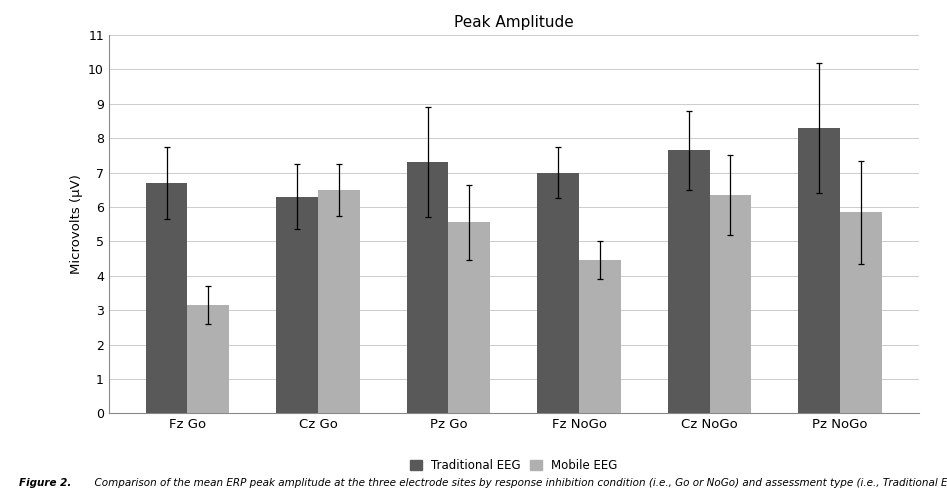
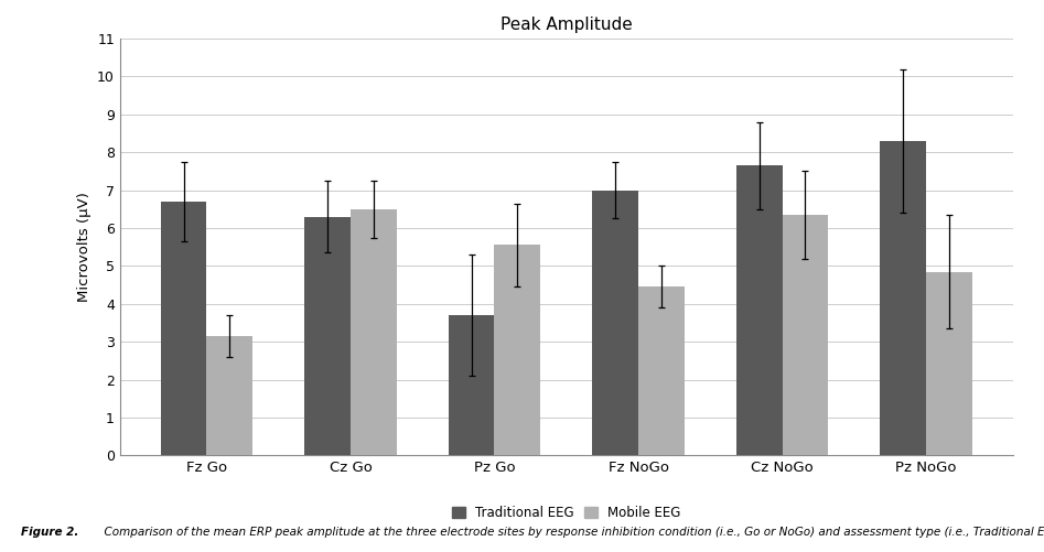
Traditional EEG/Pz Go: 7.30 -> 3.70
Mobile EEG/Pz NoGo: 5.85 -> 4.85
